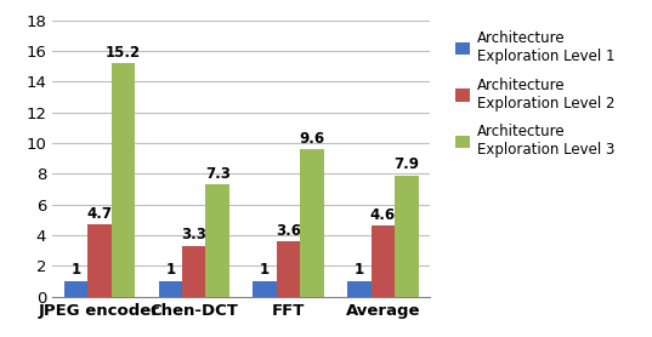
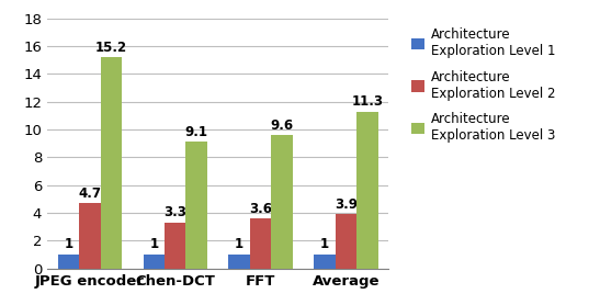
Architecture Exploration Level 3/Chen-DCT: 7.3 -> 9.1
Architecture Exploration Level 2/Average: 4.6 -> 3.9
Architecture Exploration Level 3/Average: 7.9 -> 11.3
